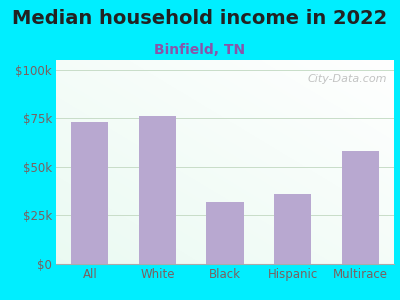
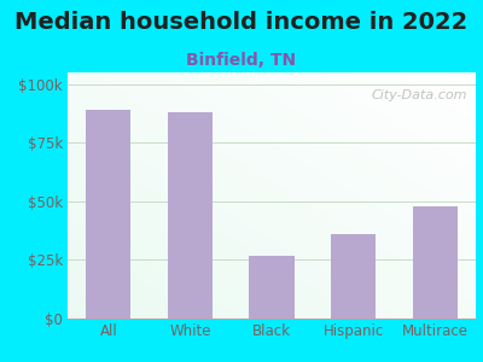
All: $73k -> $89k
White: $76k -> $88k
Black: $32k -> $27k
Multirace: $58k -> $48k
